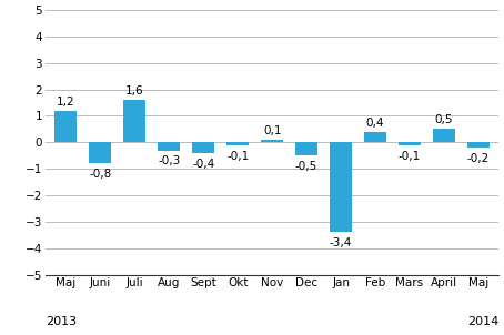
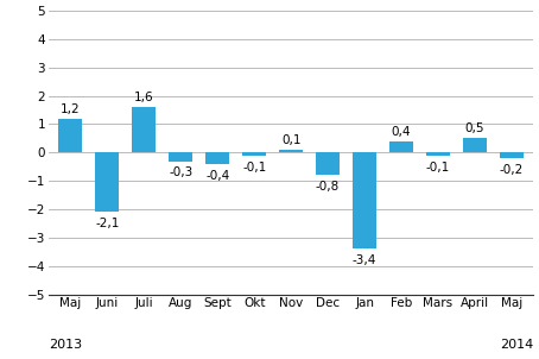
Juni: -0,8 -> -2,1
Dec: -0,5 -> -0,8
